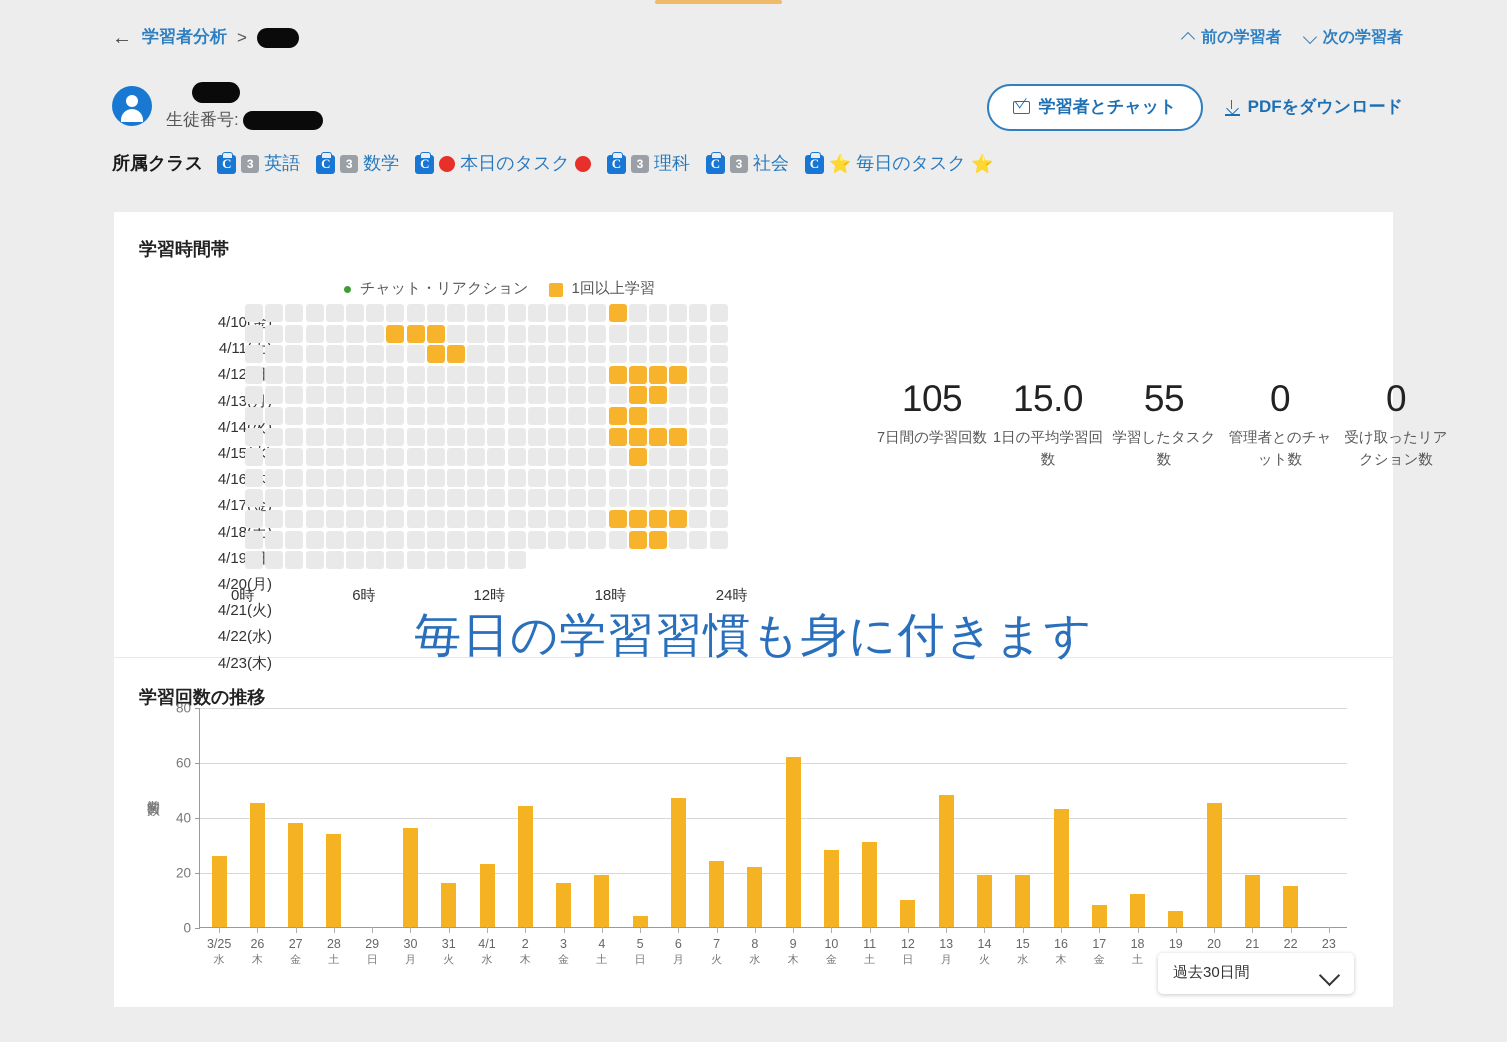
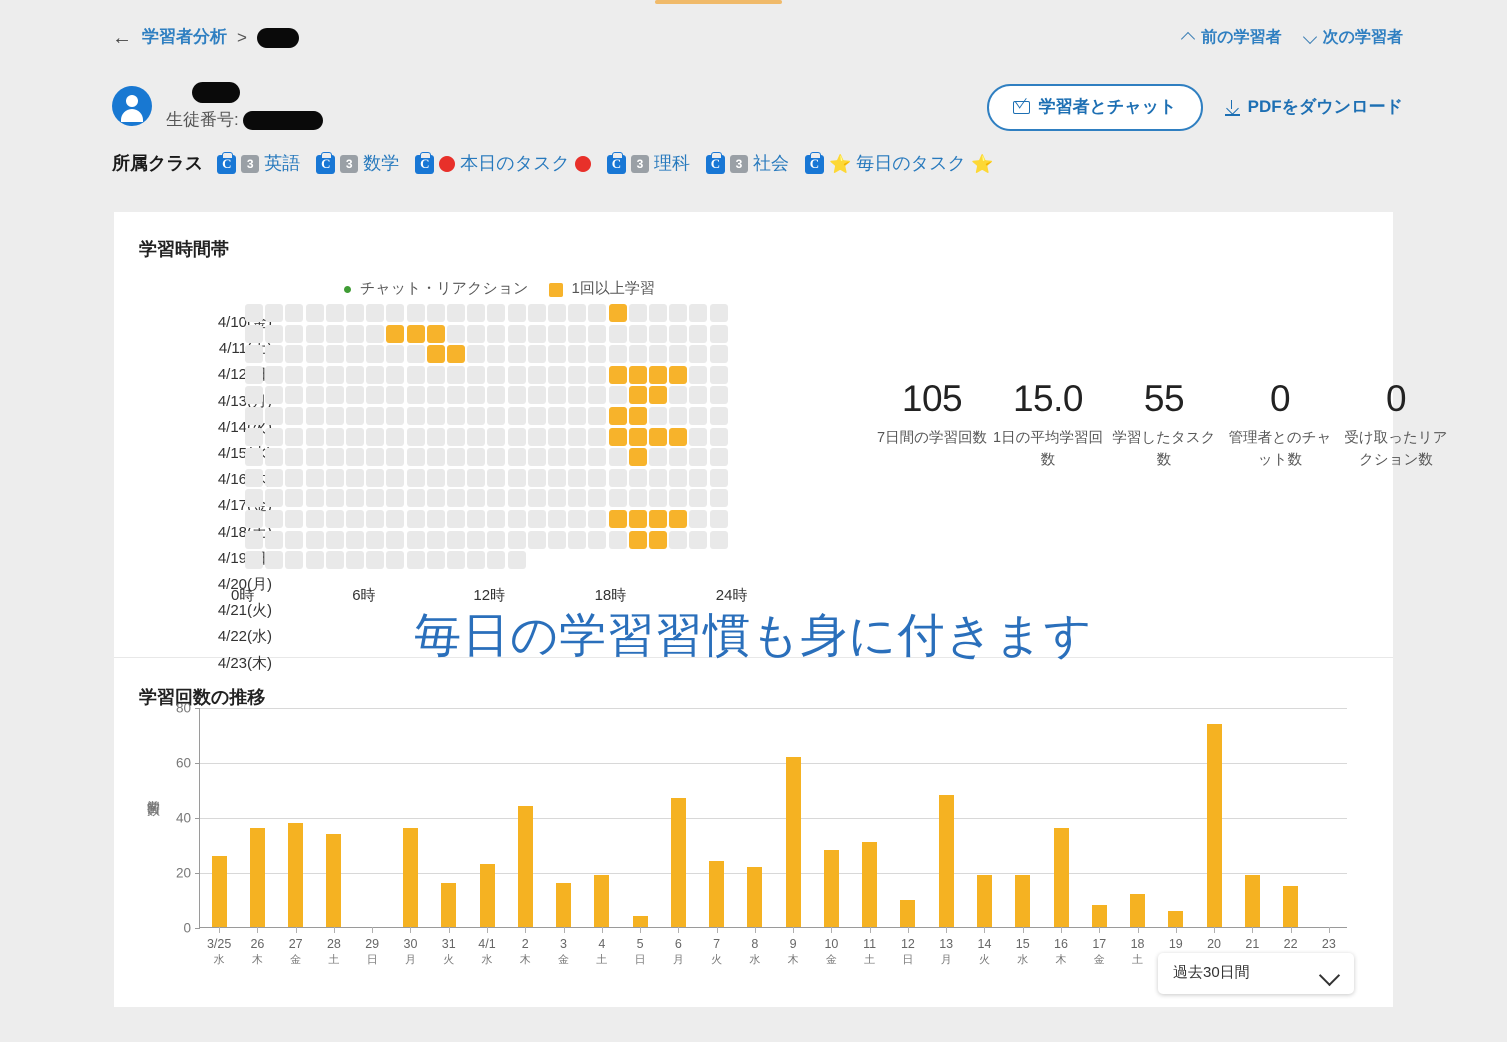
26: 45 -> 36
16: 43 -> 36
20: 45 -> 74
